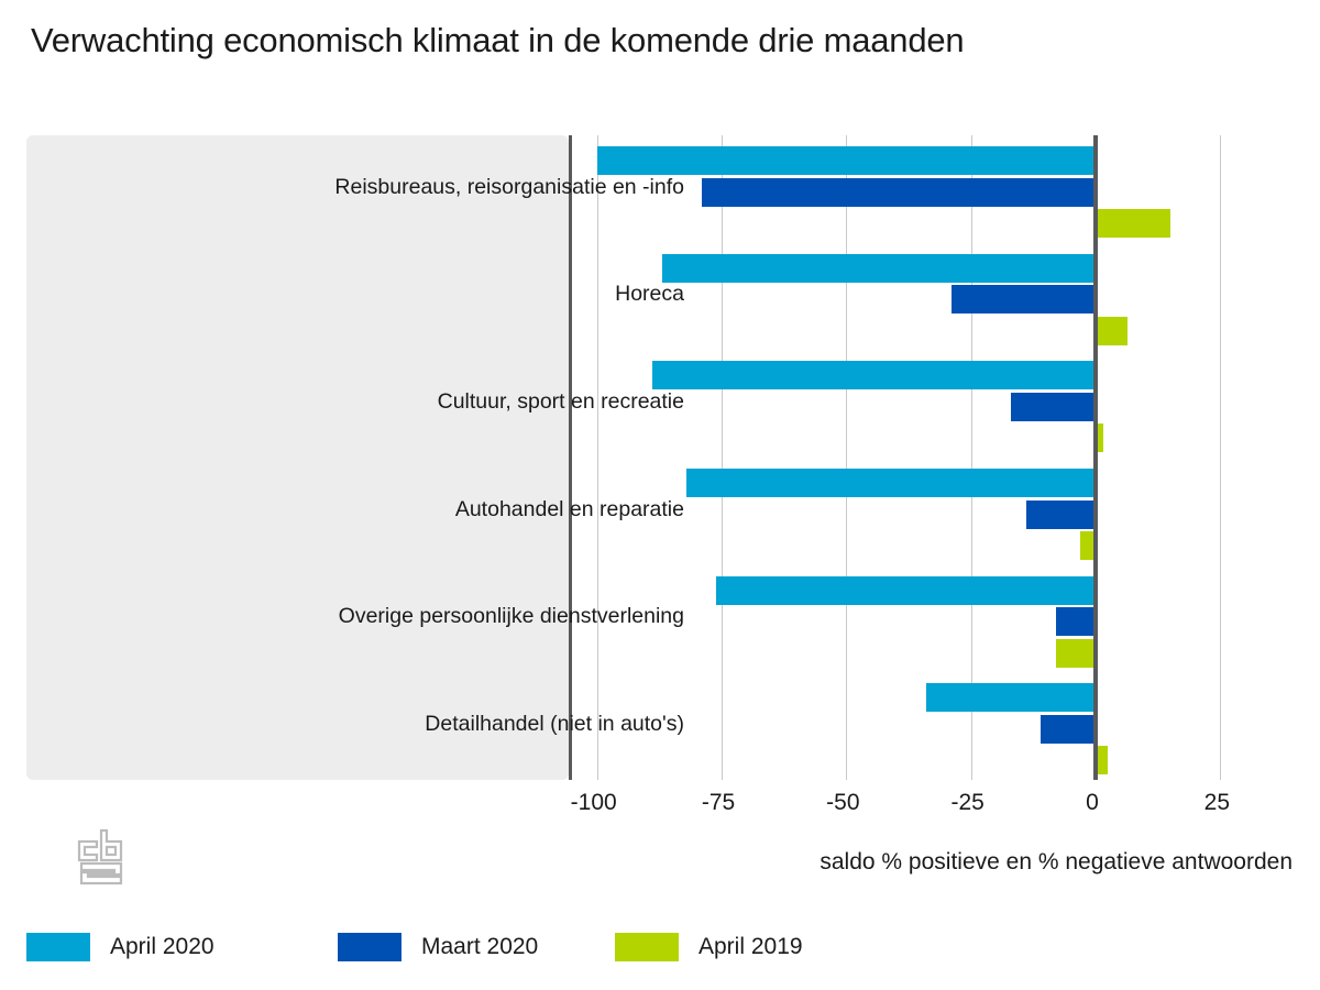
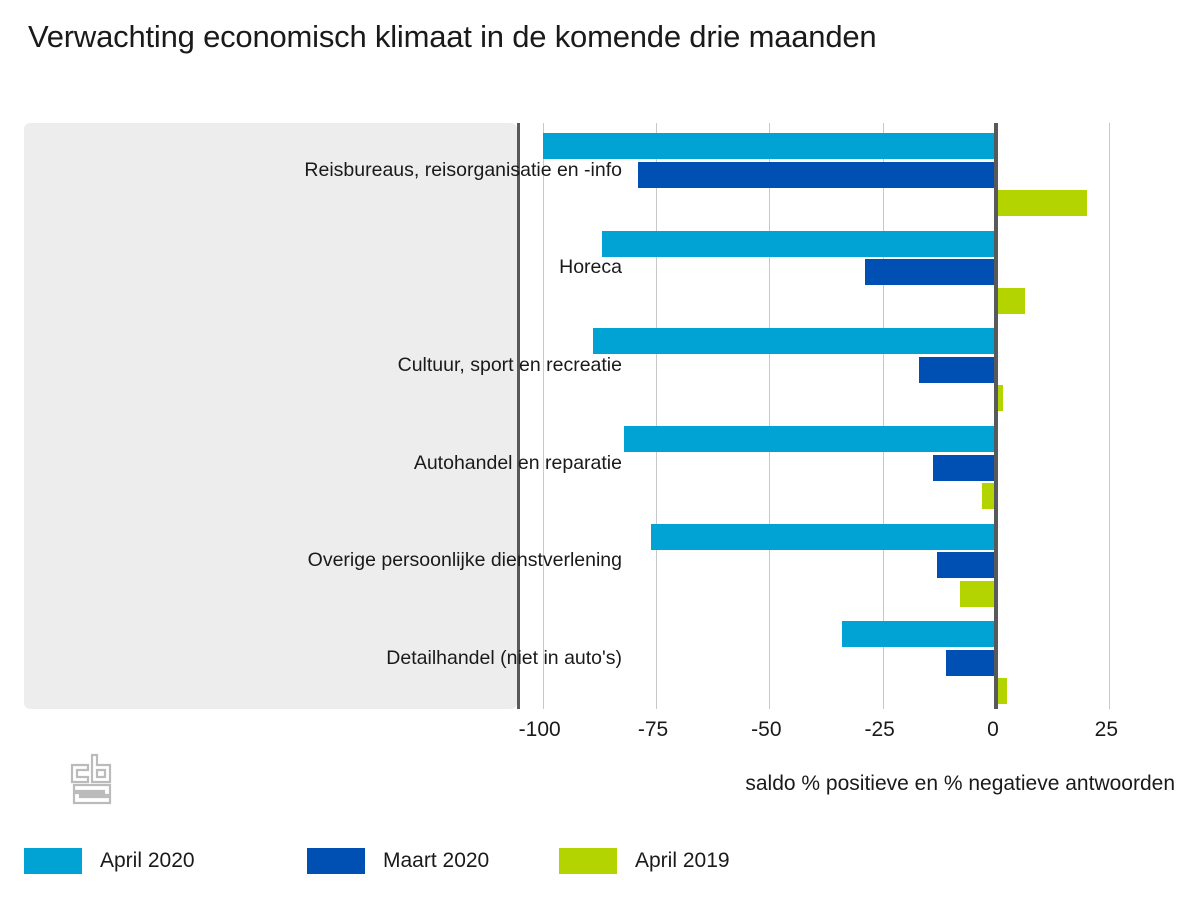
April 2019/Reisbureaus, reisorganisatie en -info: 15 -> 20
Maart 2020/Overige persoonlijke dienstverlening: -8 -> -13
